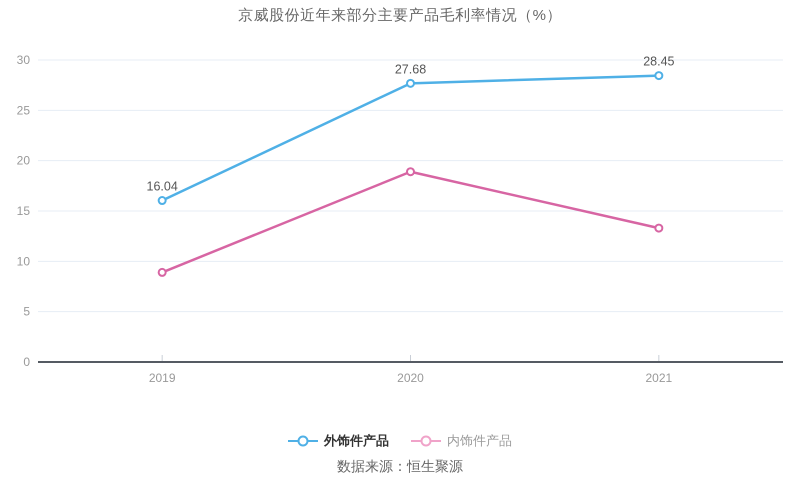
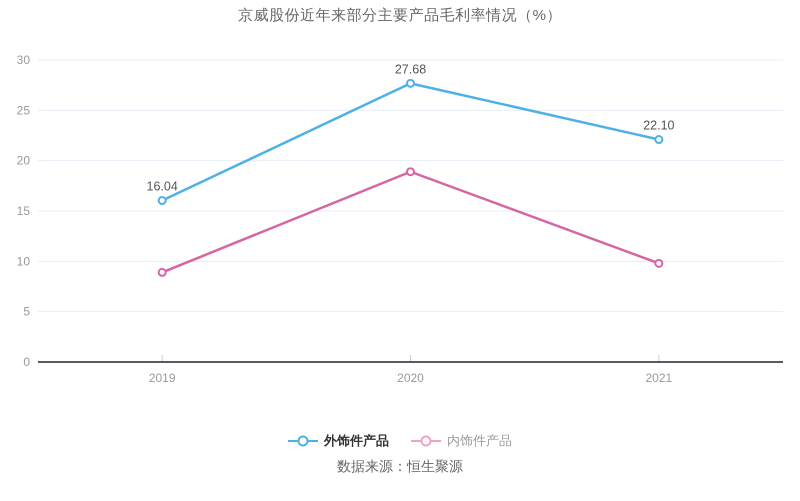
外饰件产品/2021: 28.45 -> 22.10
内饰件产品/2021: 13.3 -> 9.8
